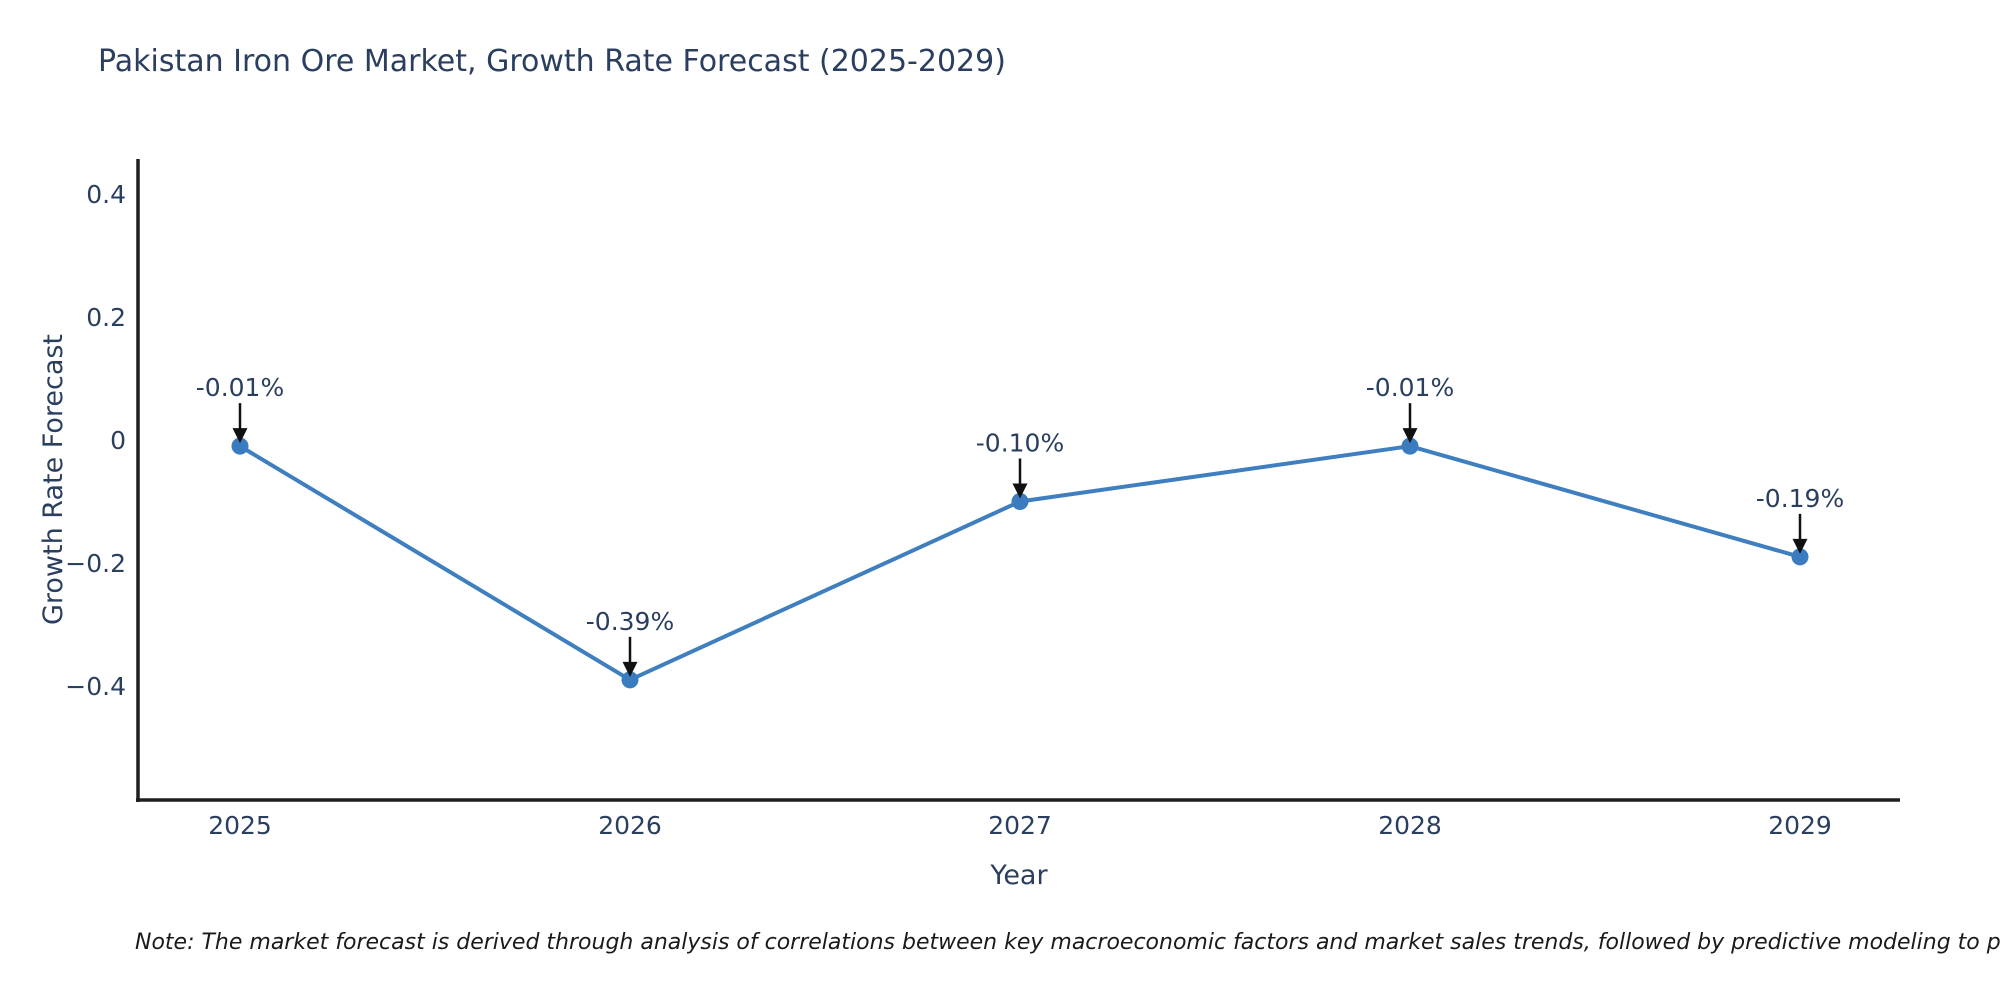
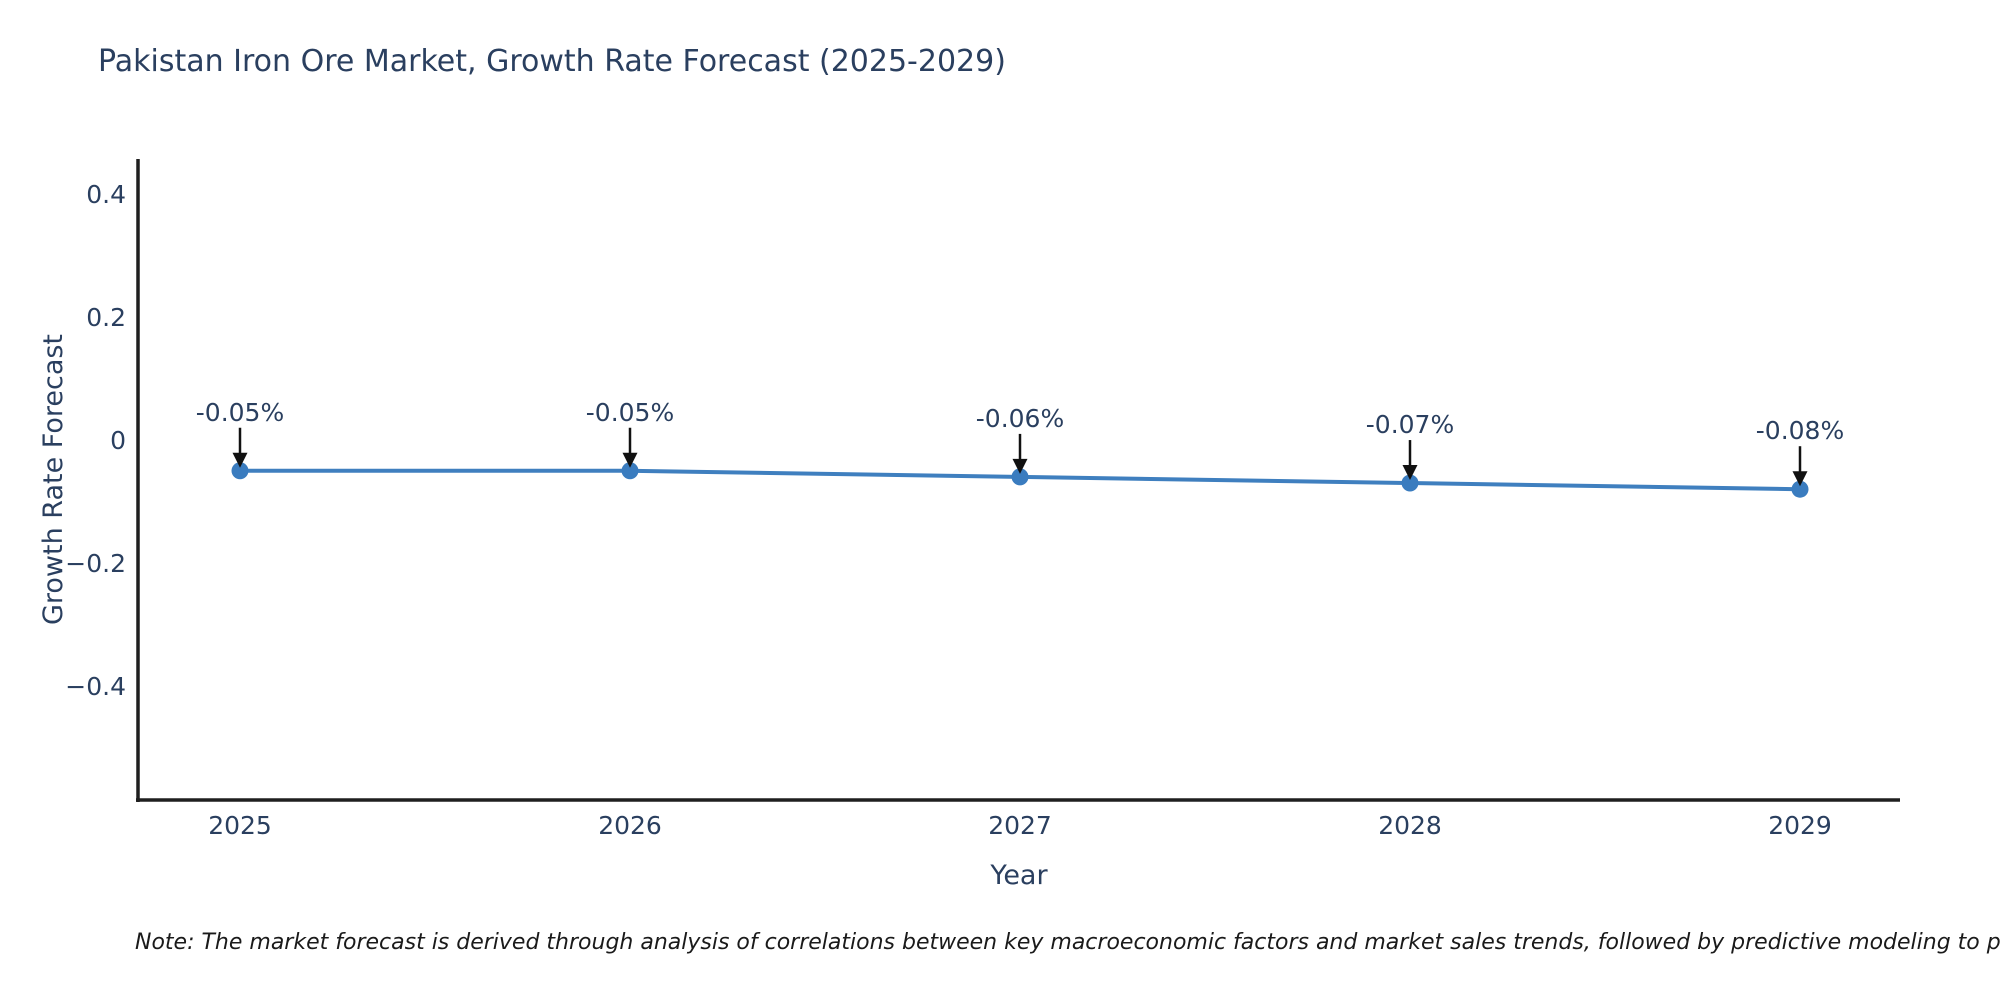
2025: -0.01% -> -0.05%
2026: -0.39% -> -0.05%
2027: -0.10% -> -0.06%
2028: -0.01% -> -0.07%
2029: -0.19% -> -0.08%
